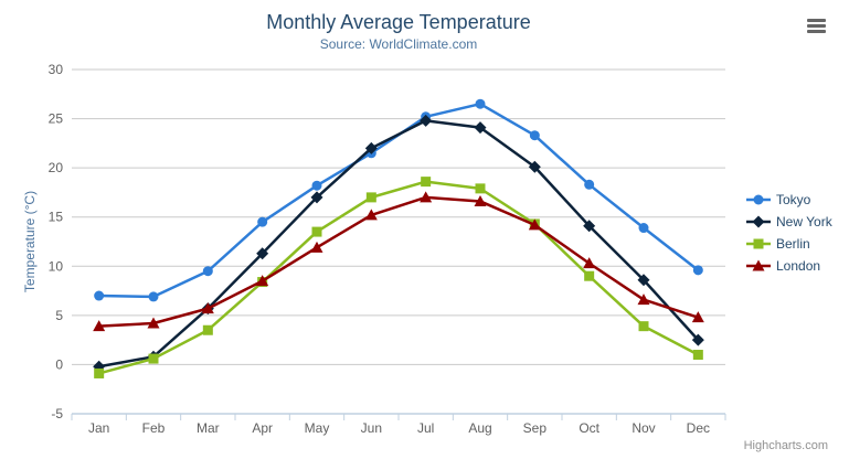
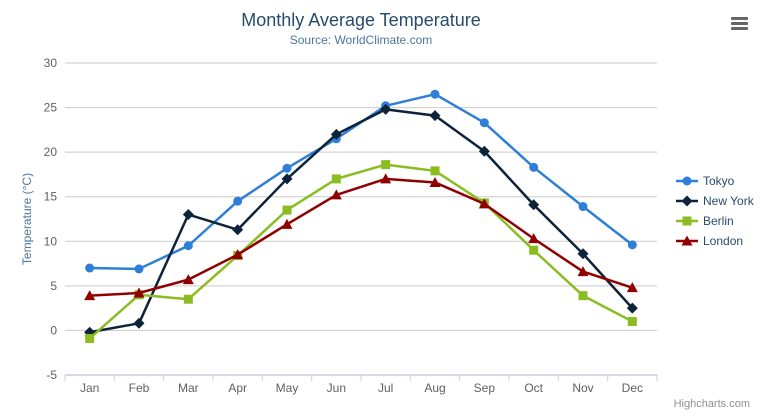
Berlin/Feb: 1 -> 4
New York/Mar: 6 -> 13
